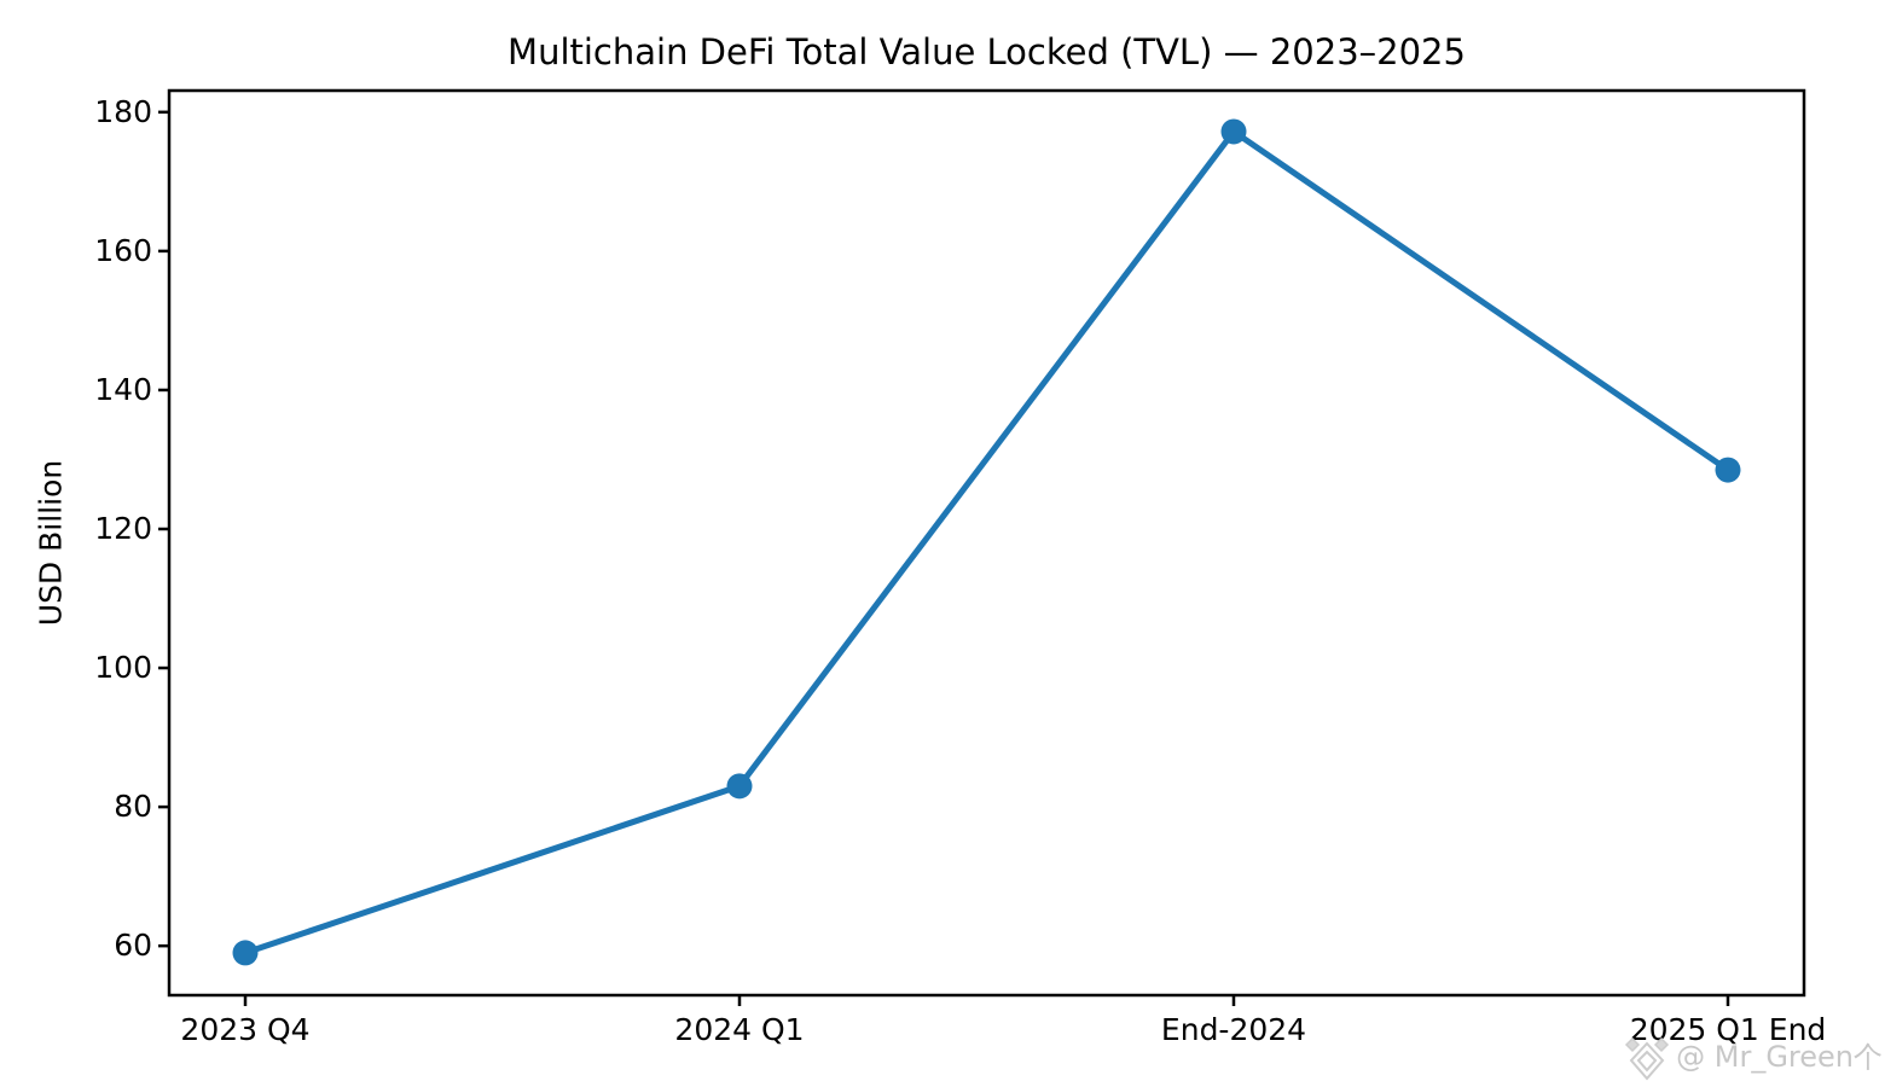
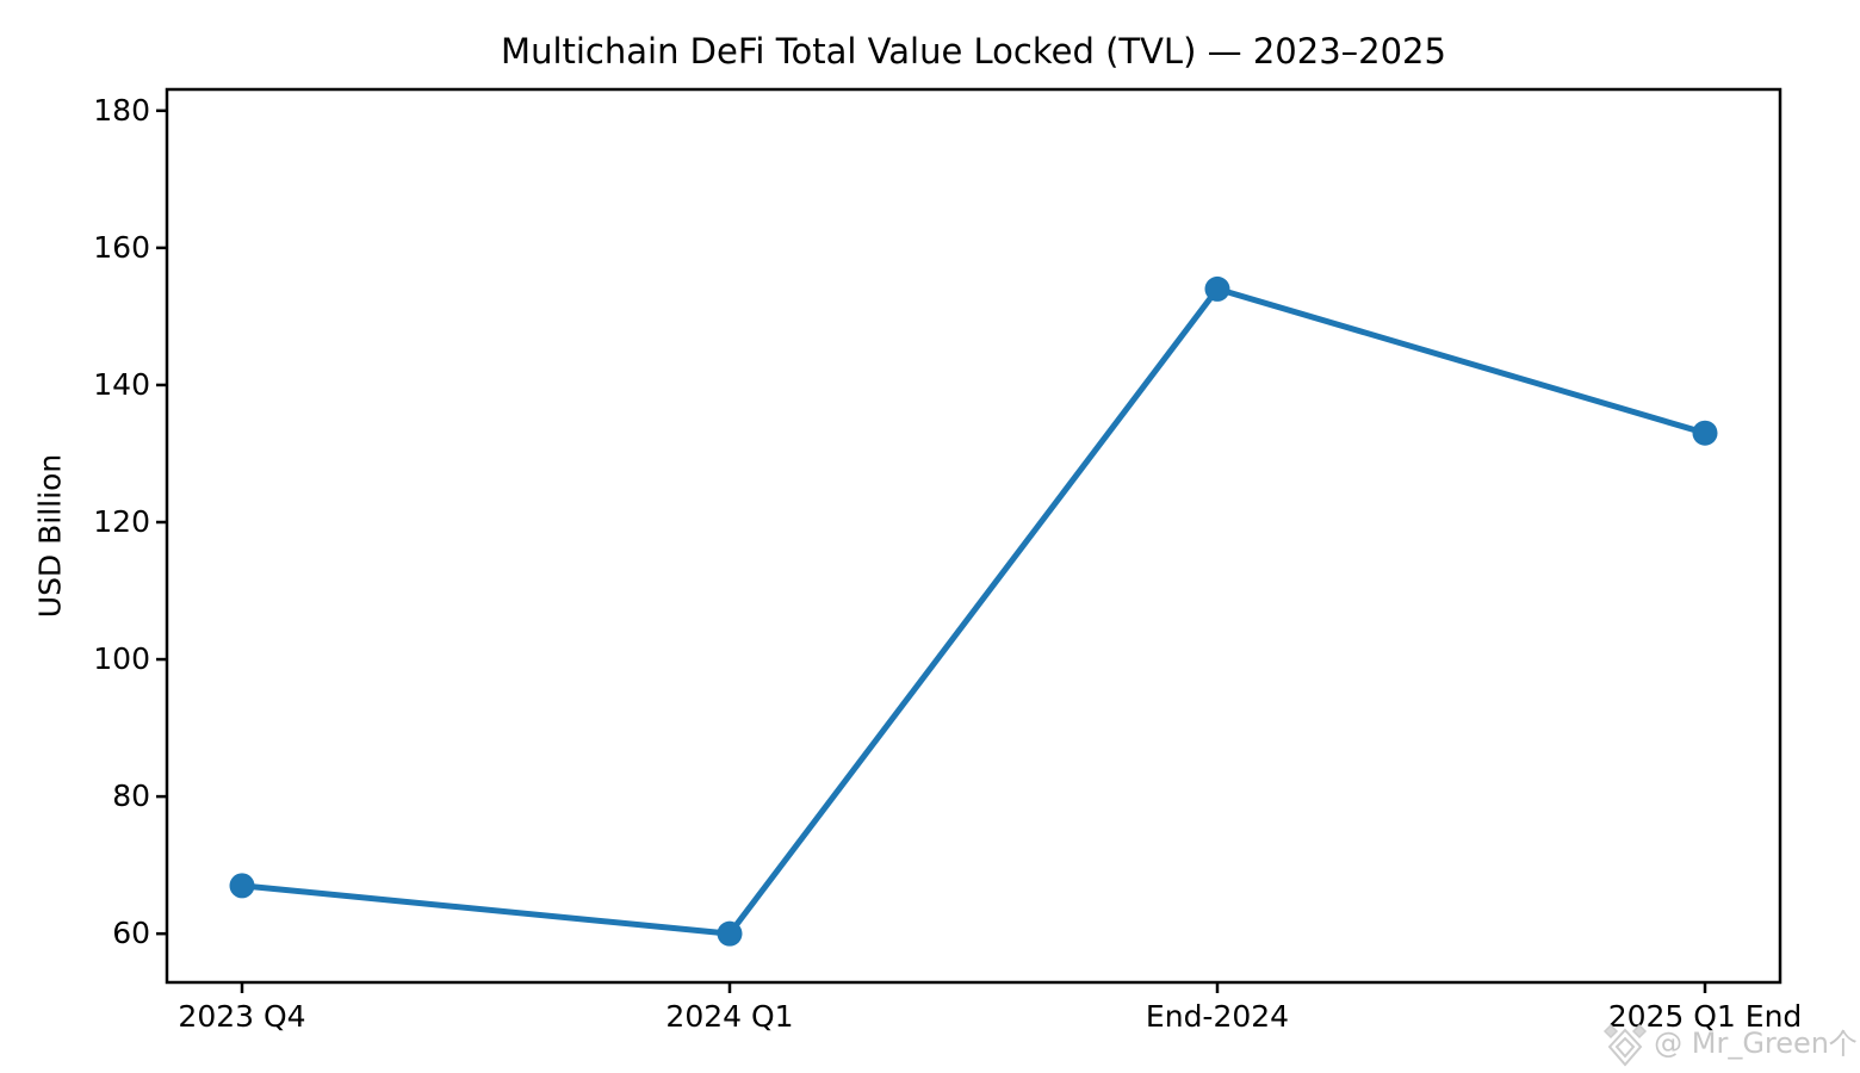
2023 Q4: 59 -> 67
2024 Q1: 83 -> 60
End-2024: 177 -> 154
2025 Q1 End: 128 -> 133
